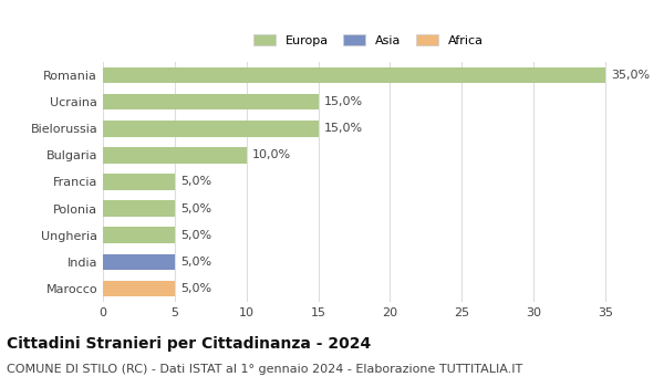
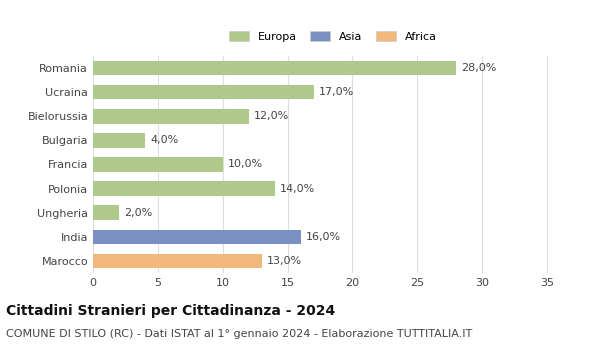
Romania: 35,0% -> 28,0%
Ucraina: 15,0% -> 17,0%
Bielorussia: 15,0% -> 12,0%
Bulgaria: 10,0% -> 4,0%
Francia: 5,0% -> 10,0%
Polonia: 5,0% -> 14,0%
Ungheria: 5,0% -> 2,0%
India: 5,0% -> 16,0%
Marocco: 5,0% -> 13,0%
